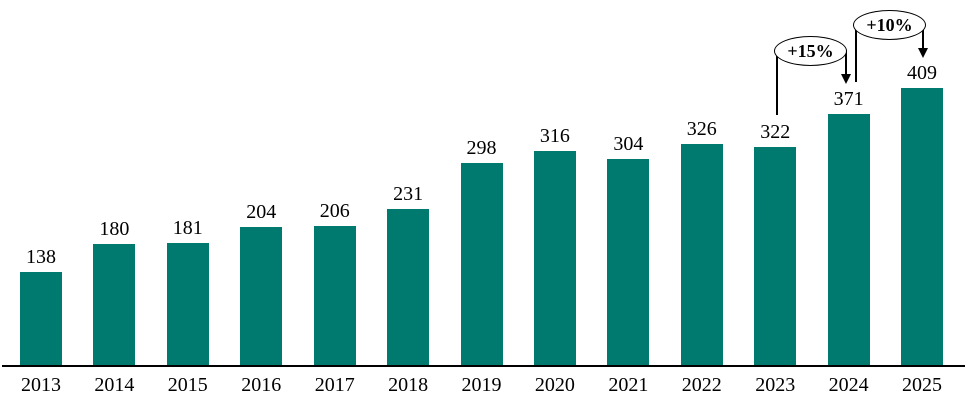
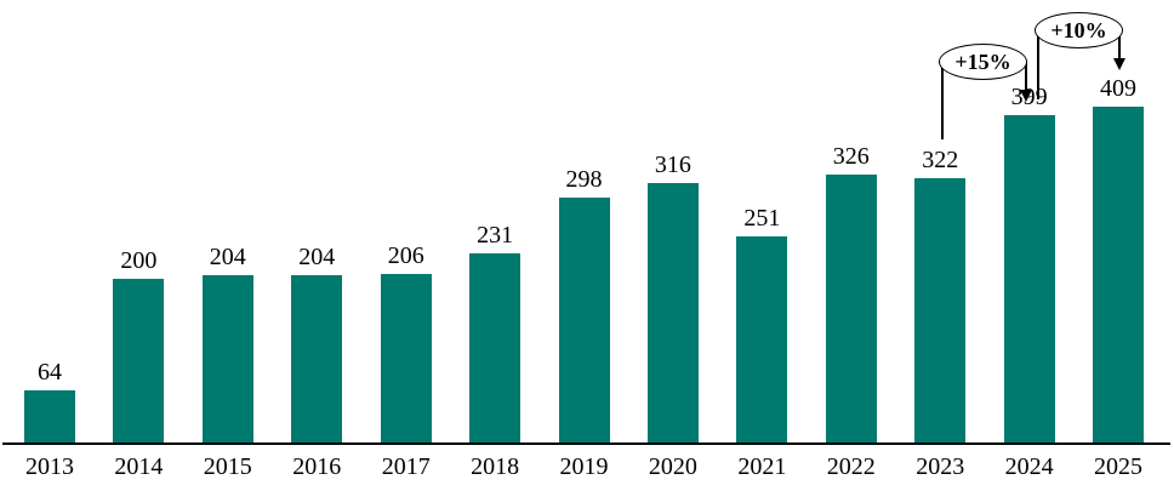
2013: 138 -> 64
2014: 180 -> 200
2015: 181 -> 204
2021: 304 -> 251
2024: 371 -> 399
